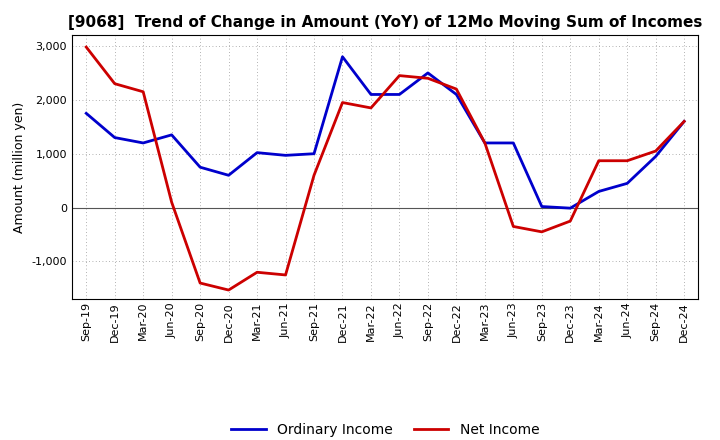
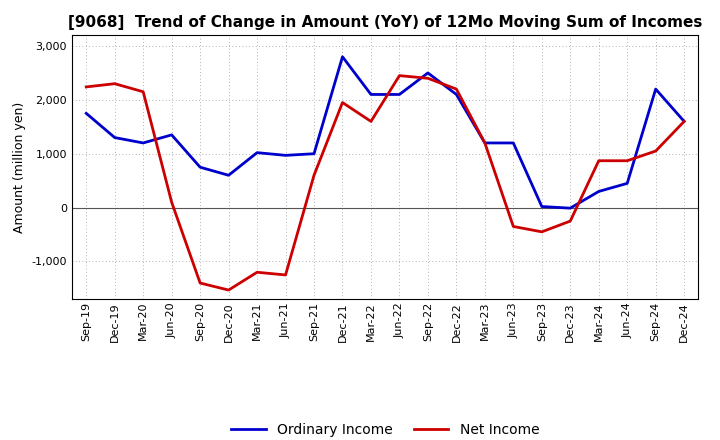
Net Income/Sep-19: 2,980 -> 2,240
Net Income/Mar-22: 1,850 -> 1,600
Ordinary Income/Sep-24: 950 -> 2,200
